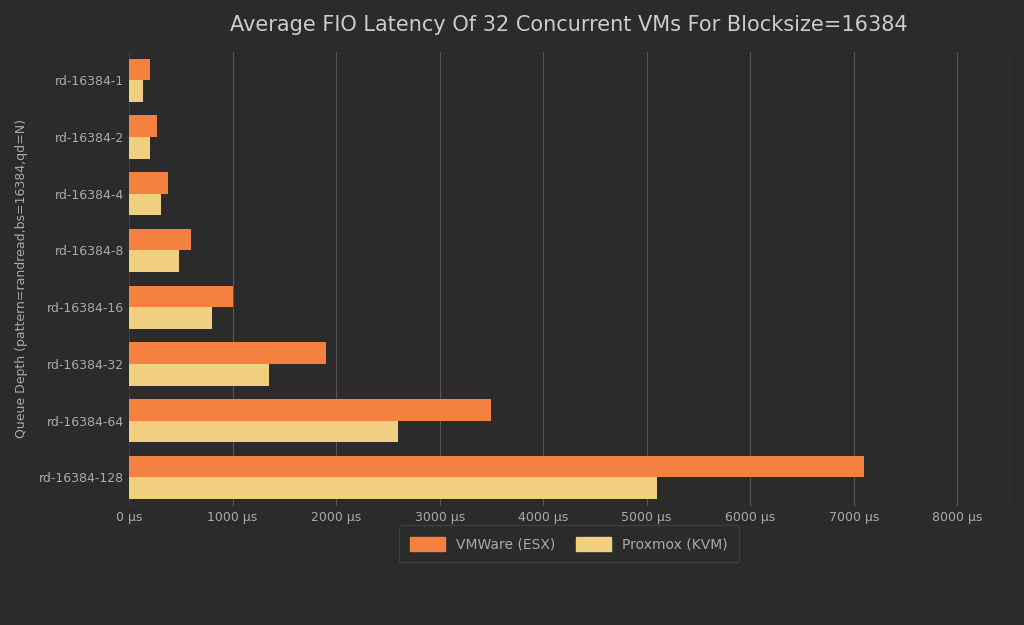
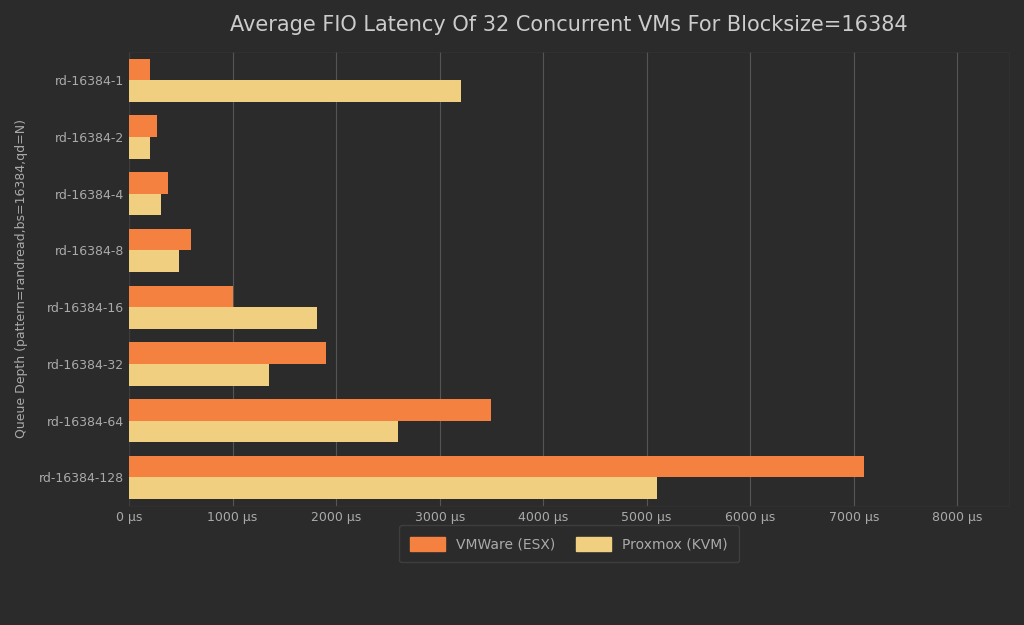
Proxmox (KVM)/rd-16384-1: 130 μs -> 3210 μs
Proxmox (KVM)/rd-16384-16: 800 μs -> 1820 μs
